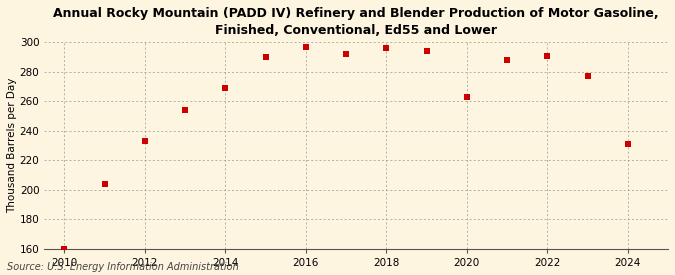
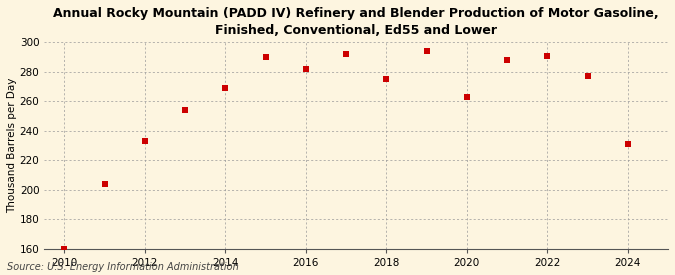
2016: 297 -> 282
2018: 296 -> 275
